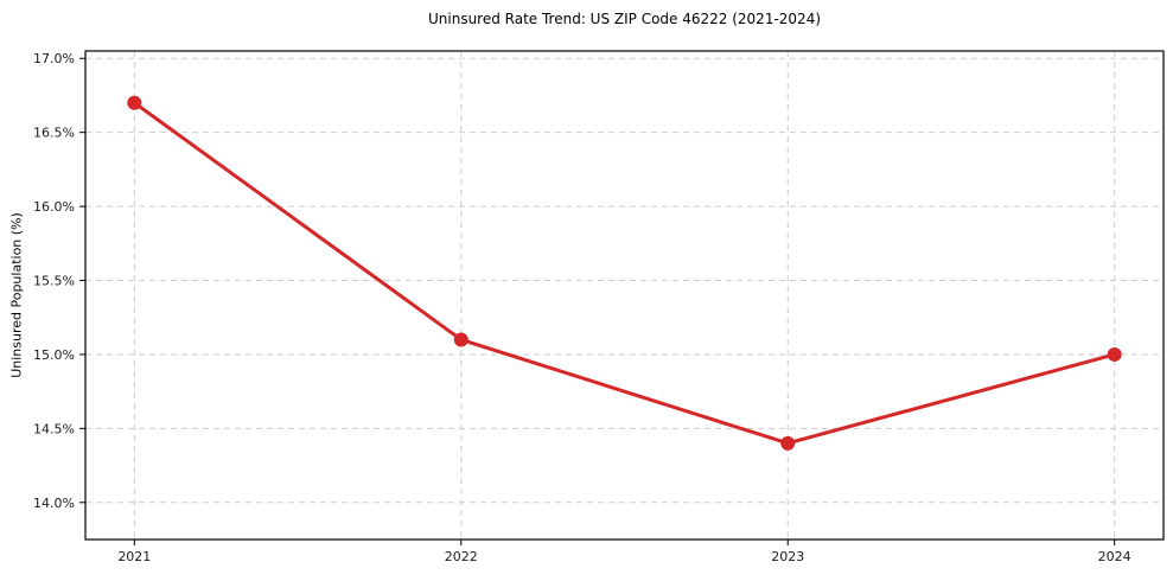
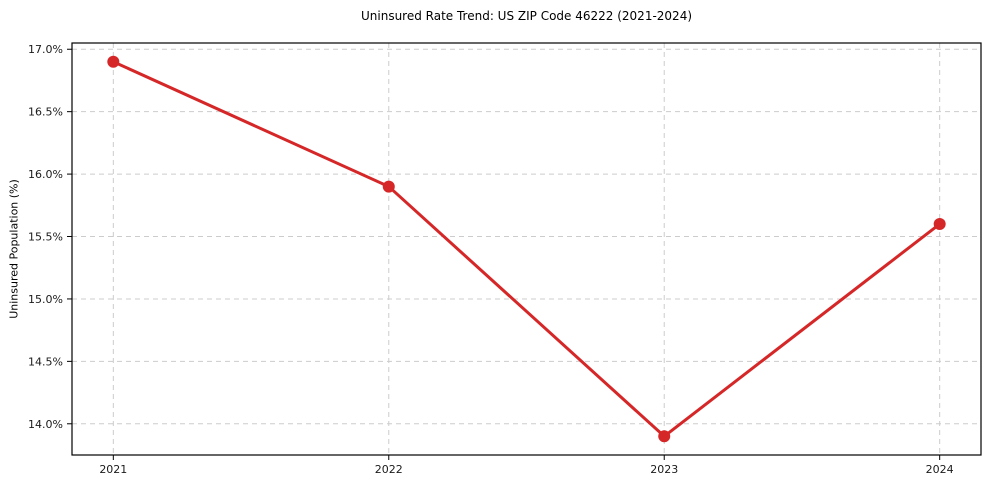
2021: 16.7% -> 16.9%
2022: 15.1% -> 15.9%
2023: 14.4% -> 13.9%
2024: 15.0% -> 15.6%
